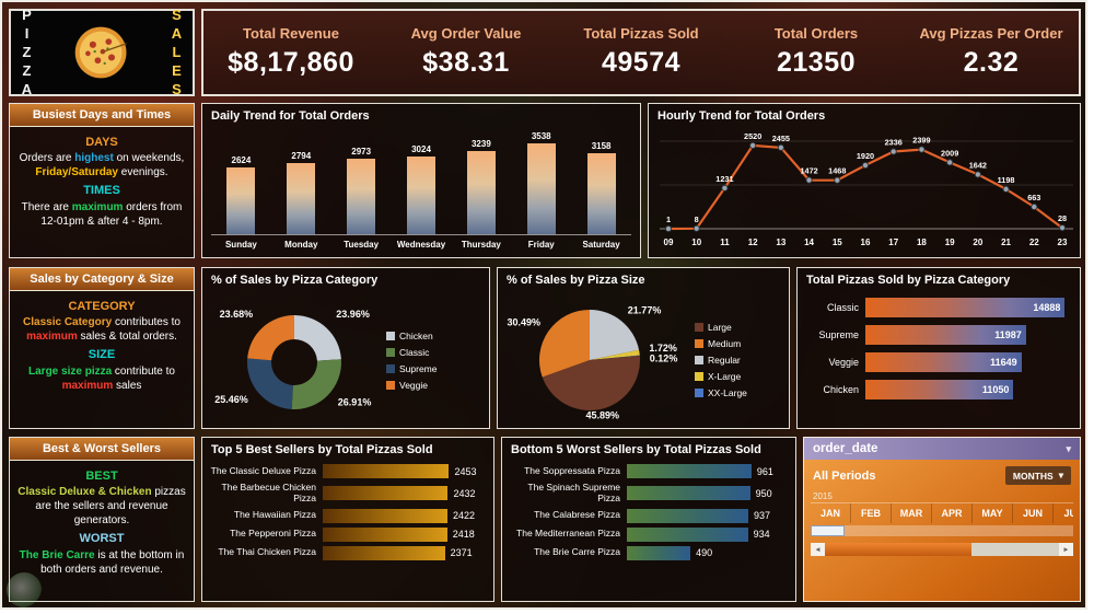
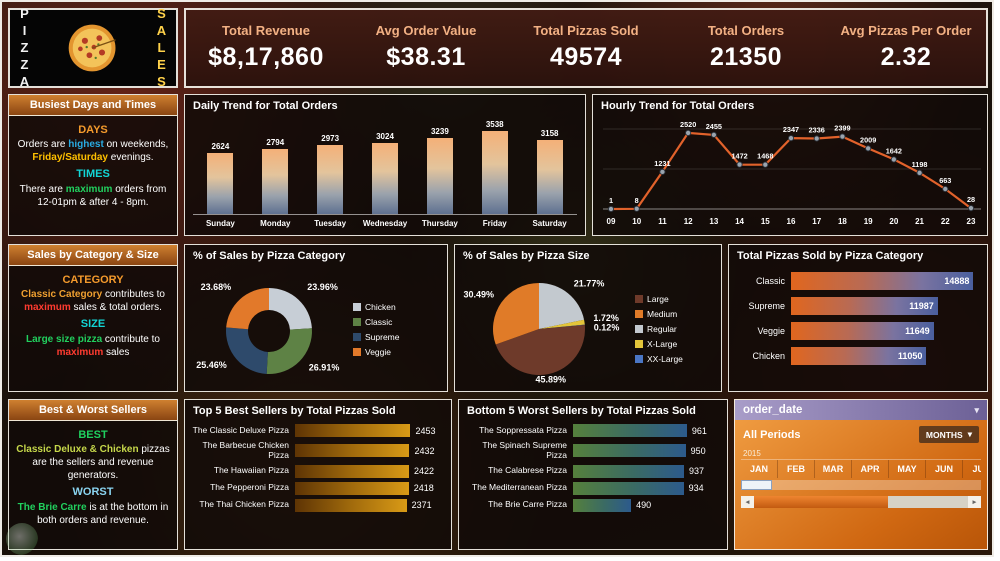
Hourly Trend for Total Orders/16: 1920 -> 2347
